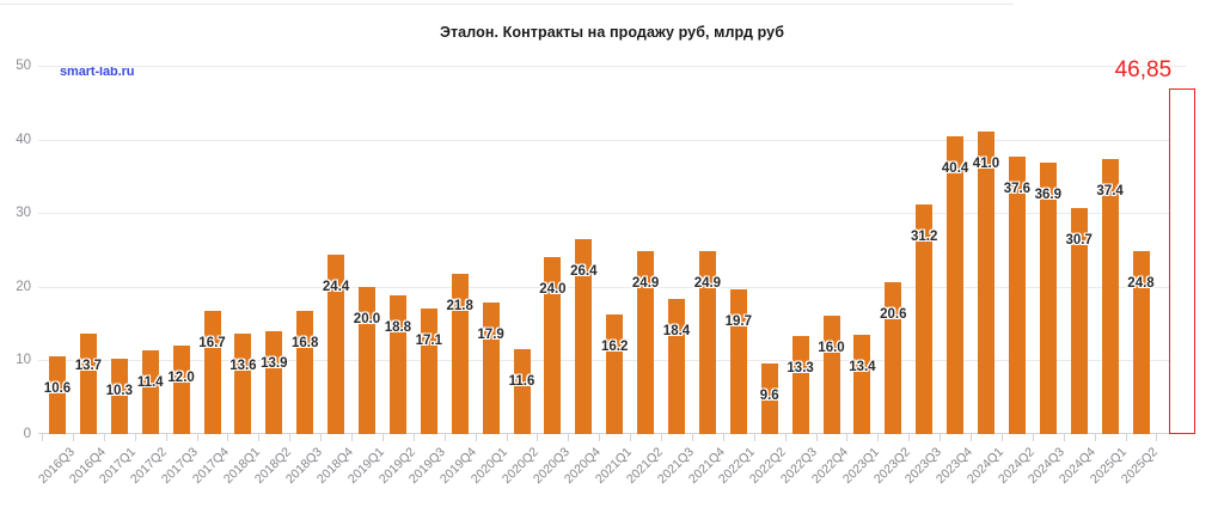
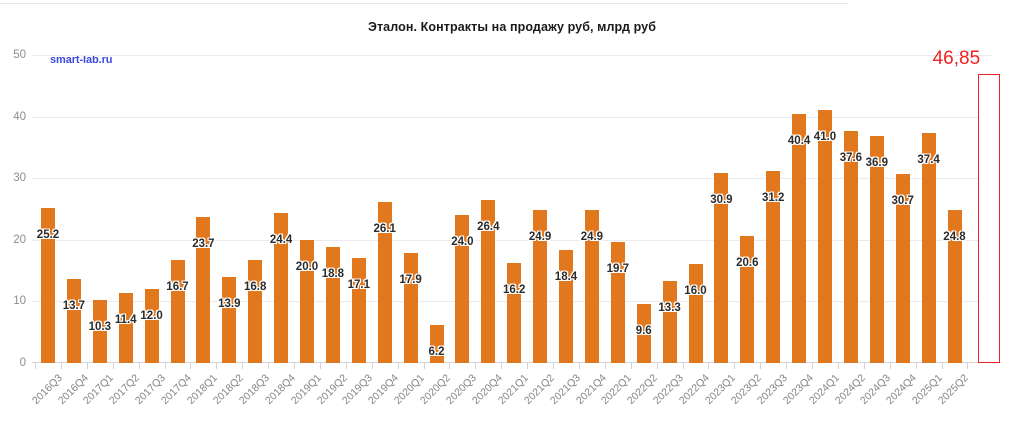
2016Q3: 10.6 -> 25.2
2018Q1: 13.6 -> 23.7
2019Q4: 21.8 -> 26.1
2020Q2: 11.6 -> 6.2
2023Q1: 13.4 -> 30.9
